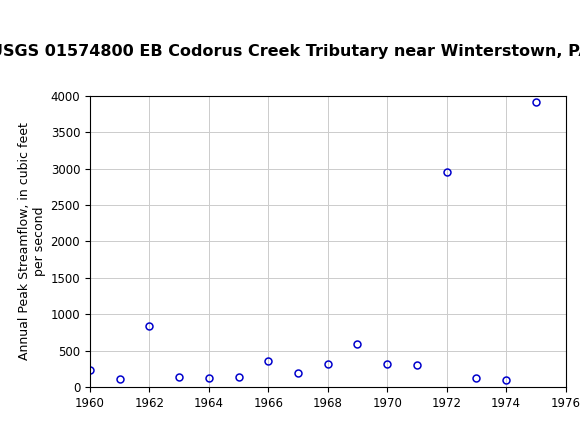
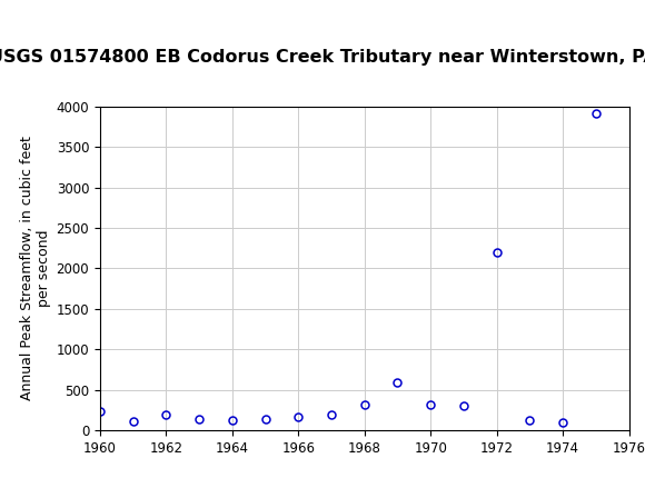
1962: 840 -> 200
1966: 360 -> 160
1972: 2960 -> 2200
